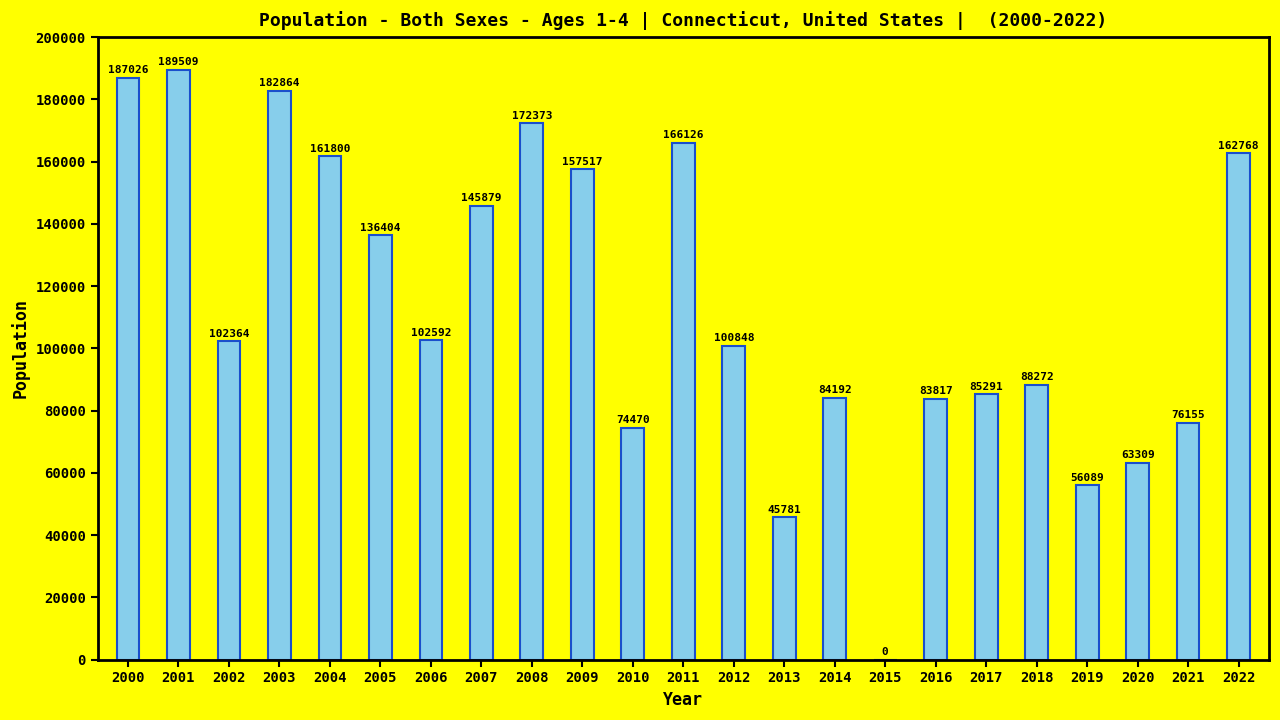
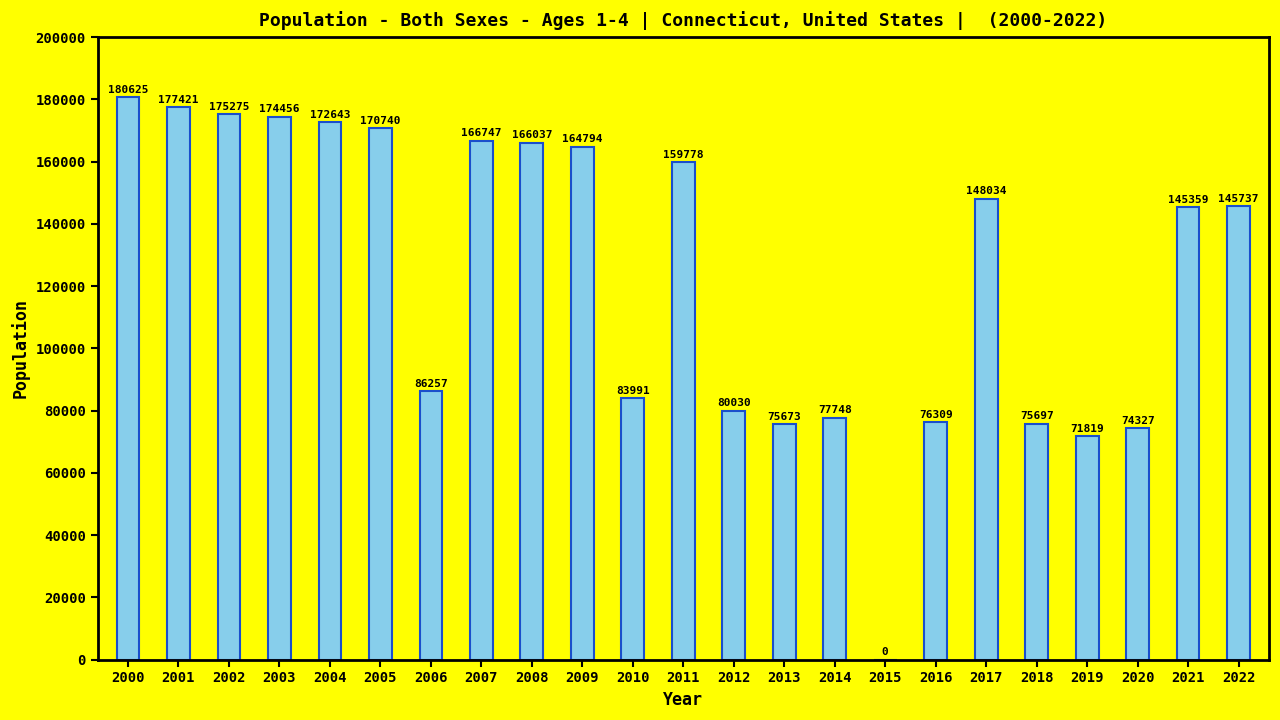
2000: 187026 -> 180625
2001: 189509 -> 177421
2002: 102364 -> 175275
2003: 182864 -> 174456
2004: 161800 -> 172643
2005: 136404 -> 170740
2006: 102592 -> 86257
2007: 145879 -> 166747
2008: 172373 -> 166037
2009: 157517 -> 164794
2010: 74470 -> 83991
2011: 166126 -> 159778
2012: 100848 -> 80030
2013: 45781 -> 75673
2014: 84192 -> 77748
2016: 83817 -> 76309
2017: 85291 -> 148034
2018: 88272 -> 75697
2019: 56089 -> 71819
2020: 63309 -> 74327
2021: 76155 -> 145359
2022: 162768 -> 145737
